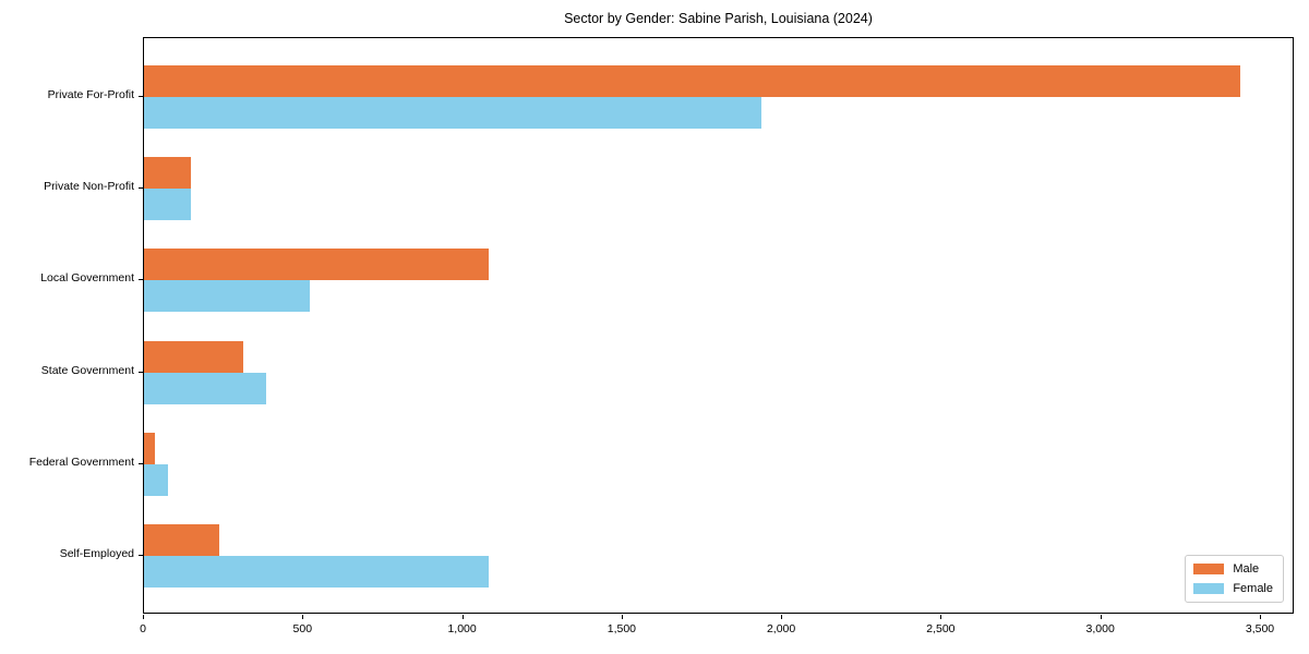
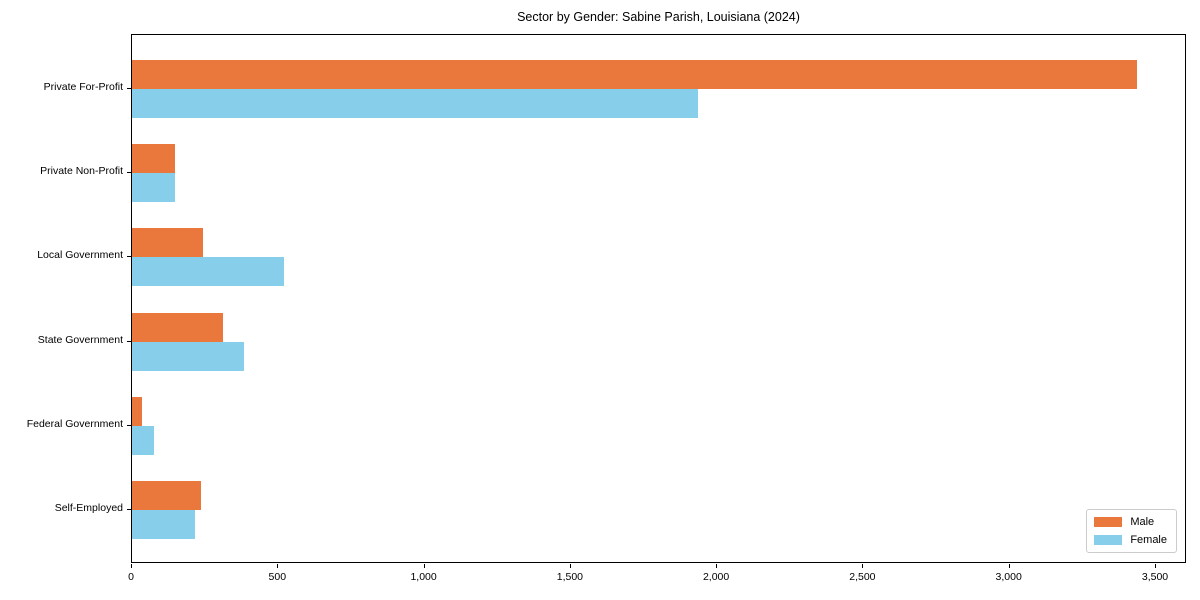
Male/Local Government: 1080 -> 240
Female/Self-Employed: 1080 -> 220
